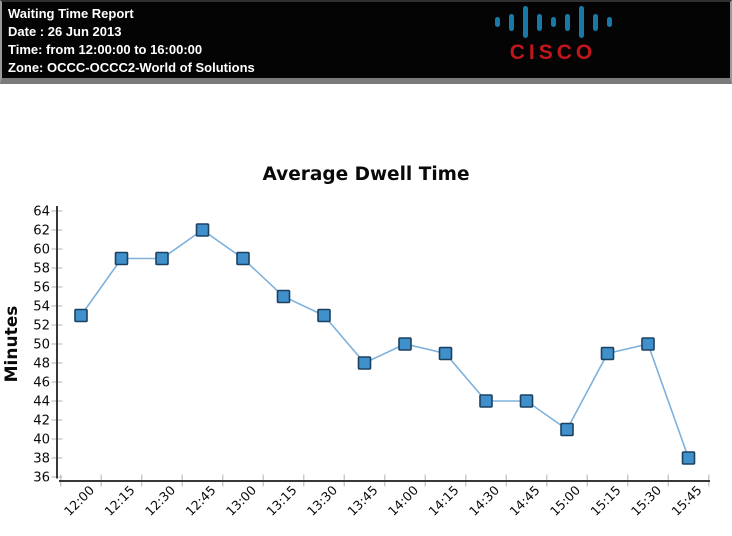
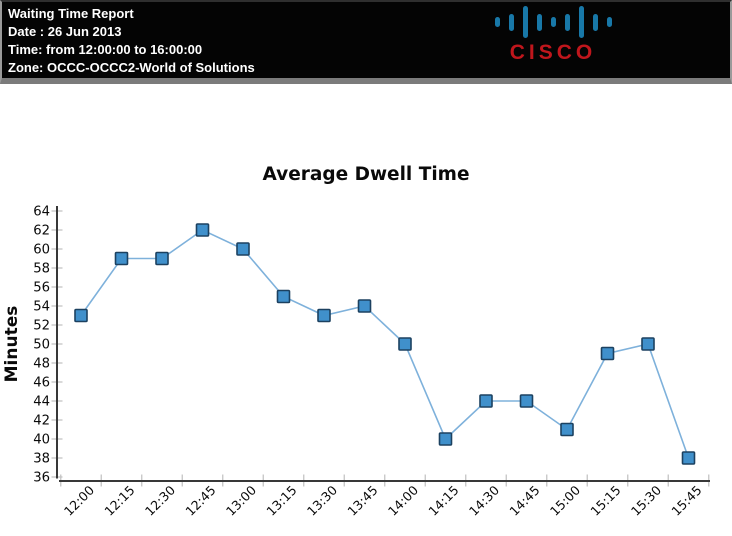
13:00: 59 -> 60
13:45: 48 -> 54
14:15: 49 -> 40
